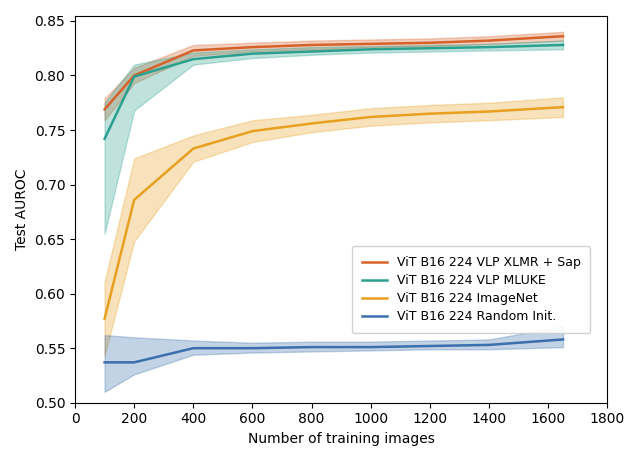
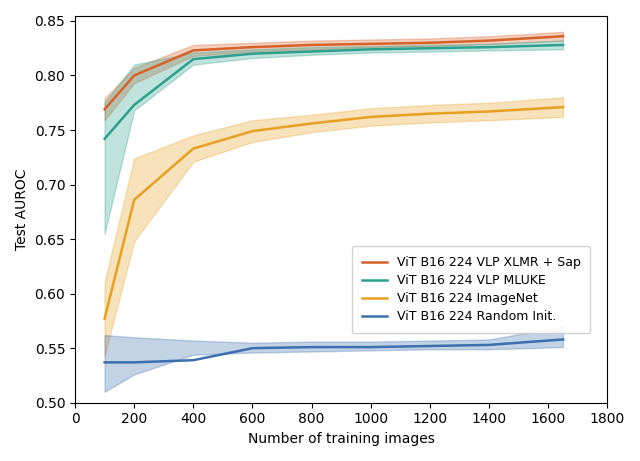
ViT B16 224 VLP MLUKE/200: 0.799 -> 0.773
ViT B16 224 Random Init./400: 0.550 -> 0.539
